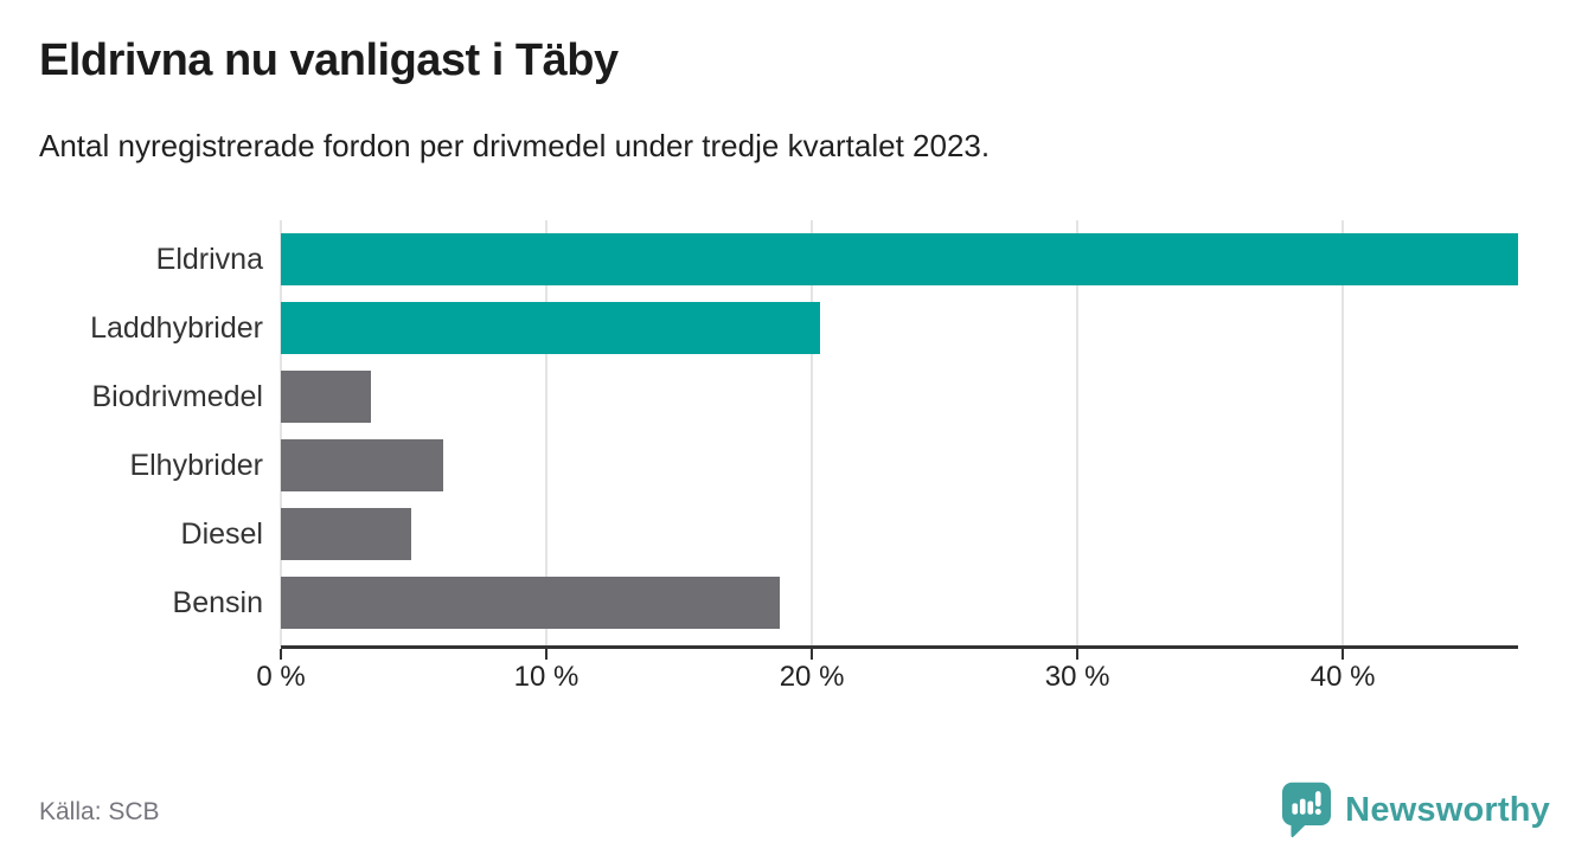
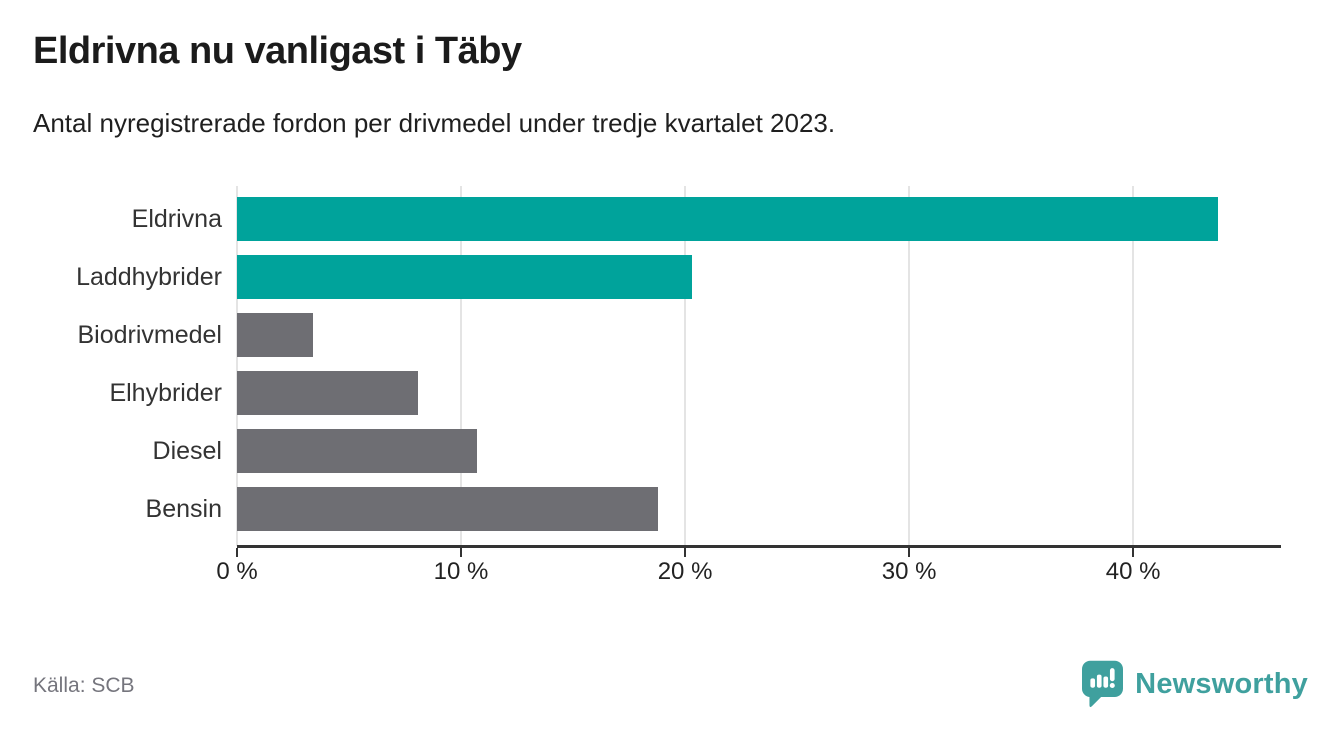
Eldrivna: 46.6% -> 43.8%
Elhybrider: 6.1% -> 8.1%
Diesel: 4.9% -> 10.7%
